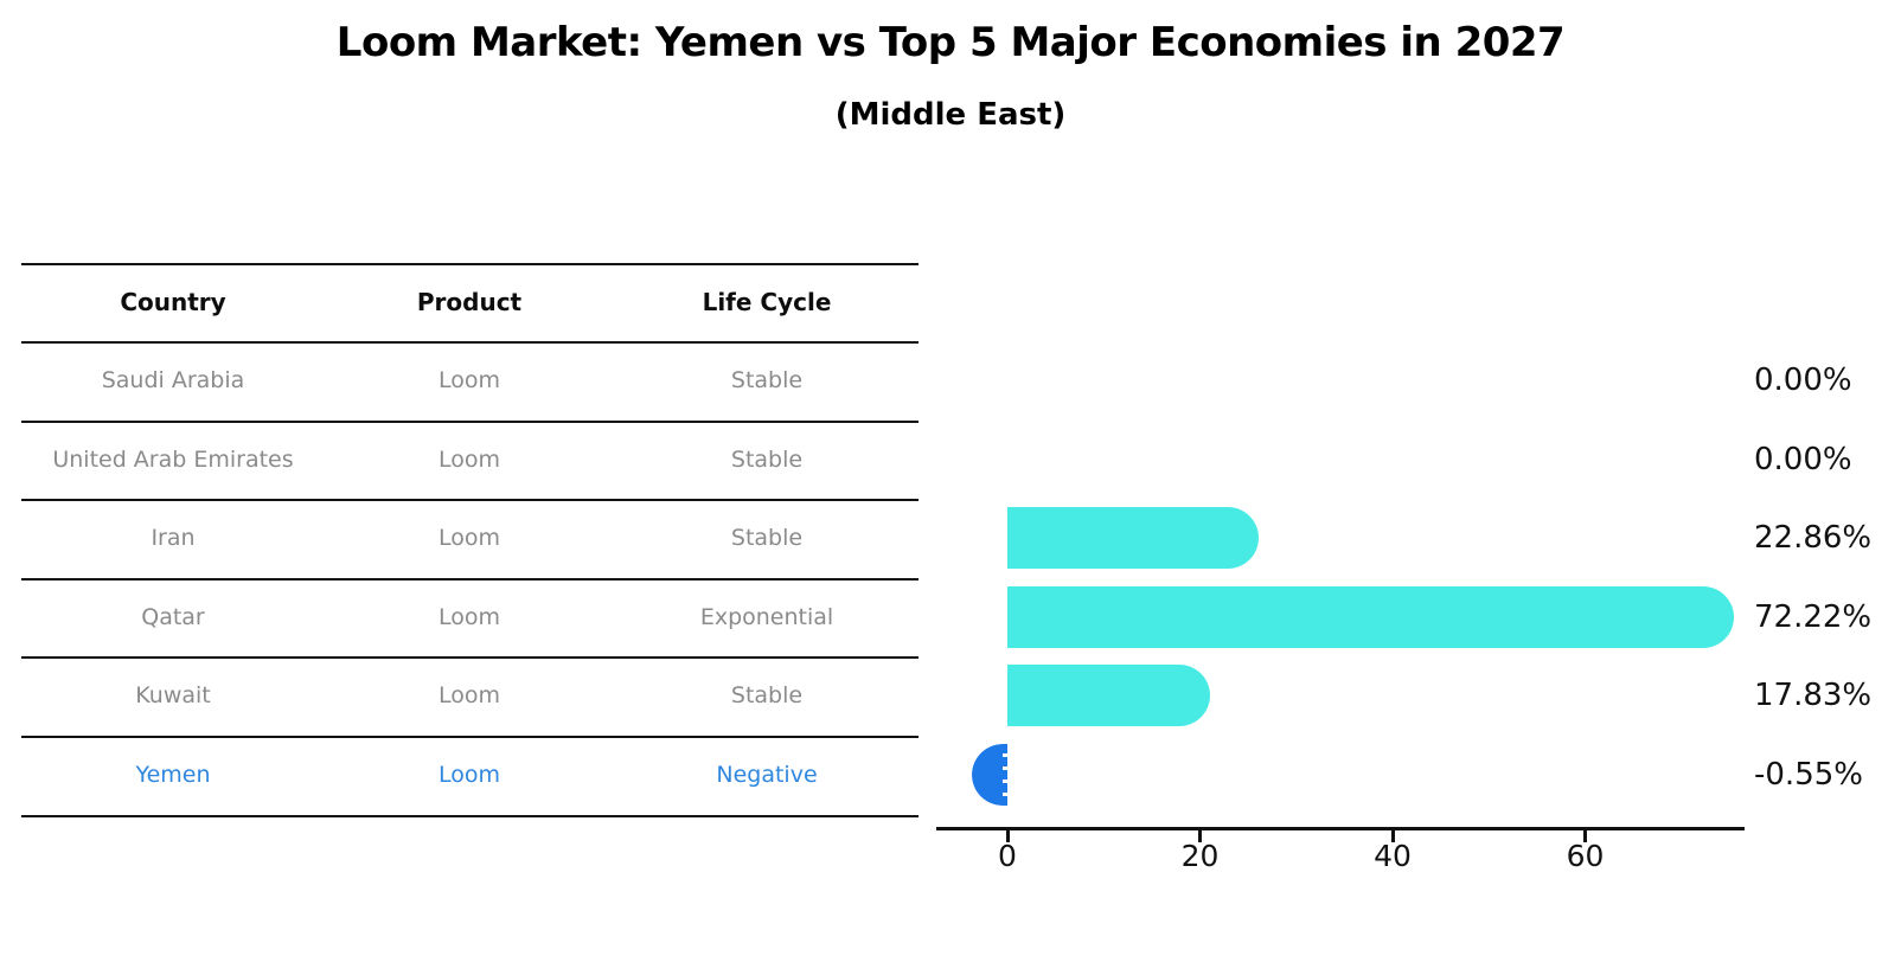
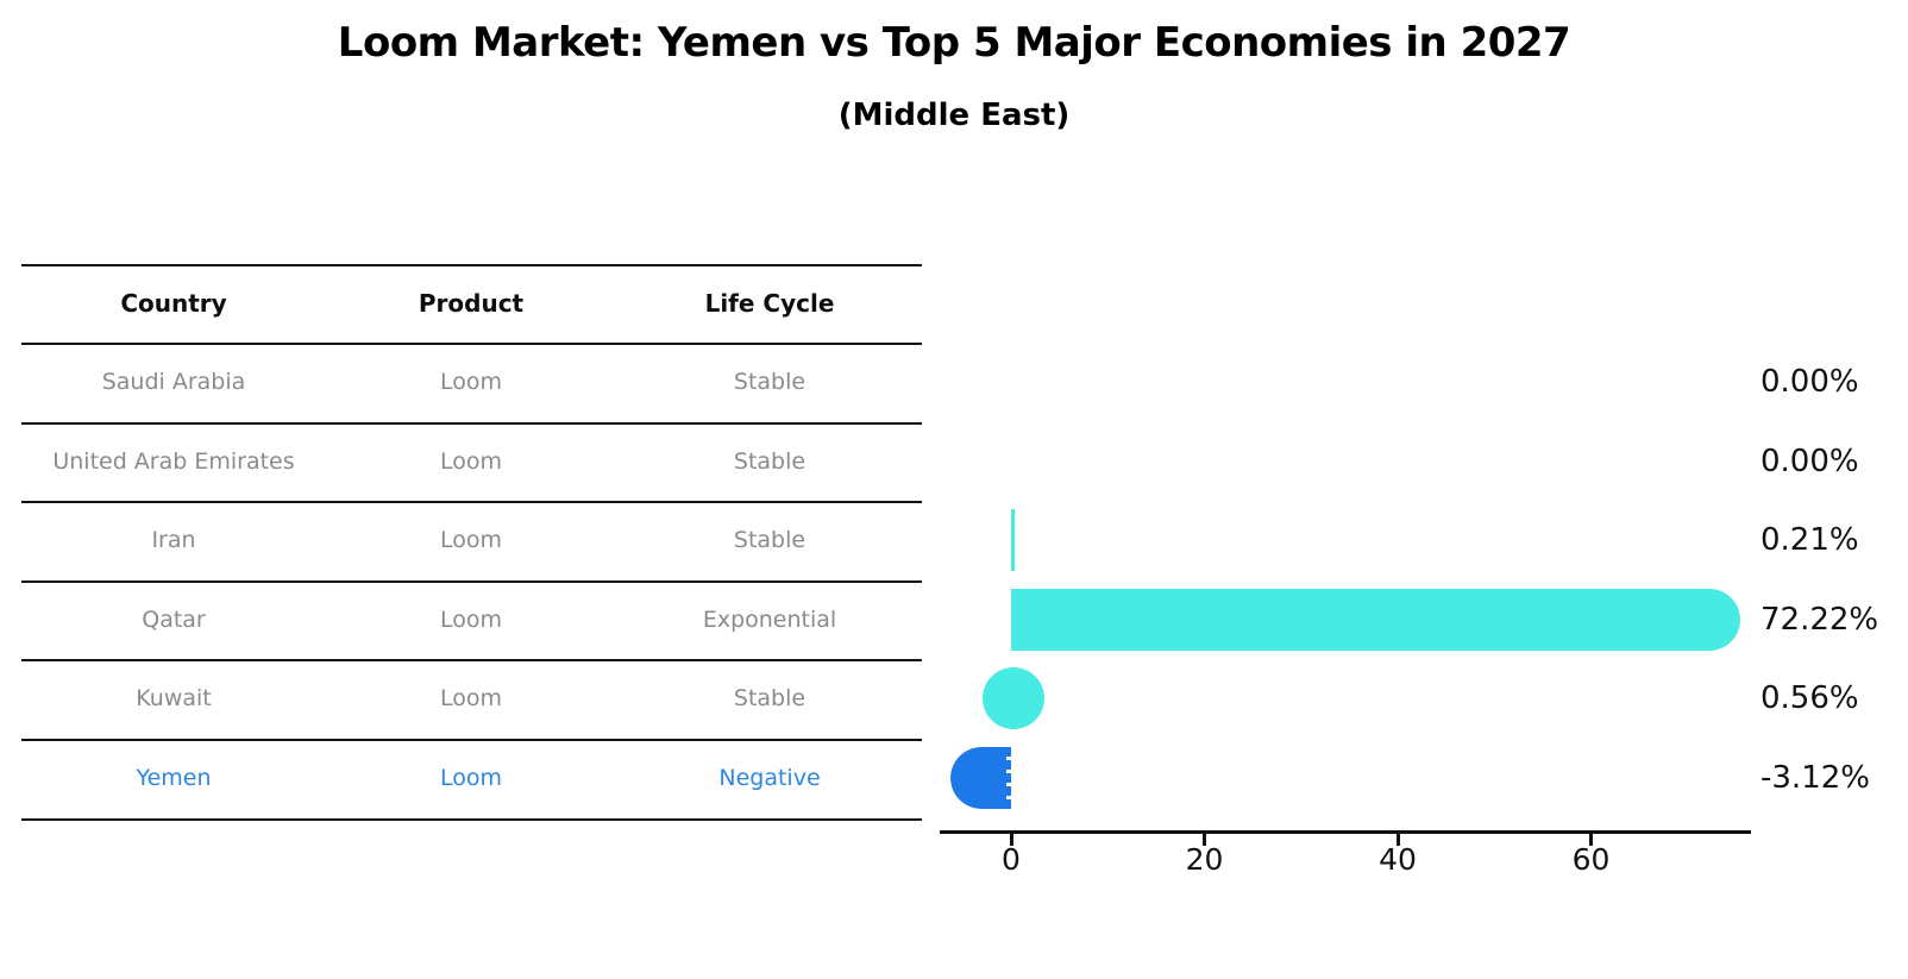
Iran: 22.86% -> 0.21%
Kuwait: 17.83% -> 0.56%
Yemen: -0.55% -> -3.12%
